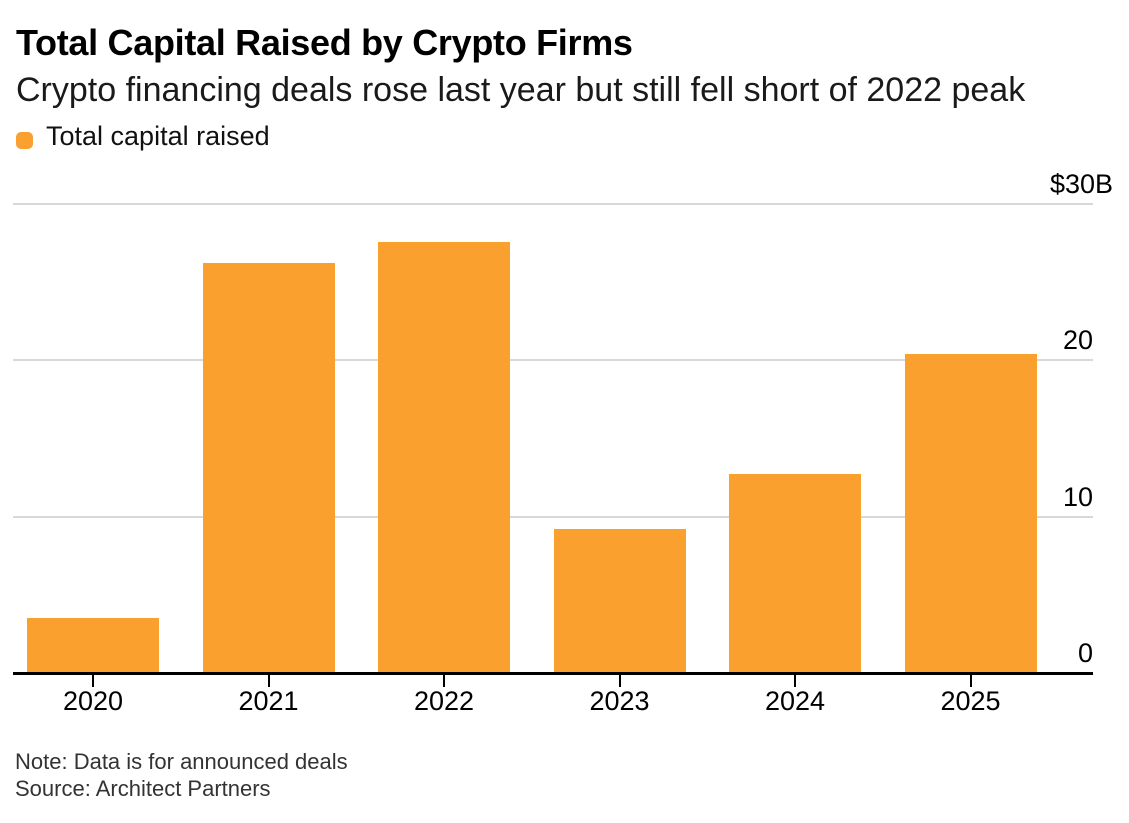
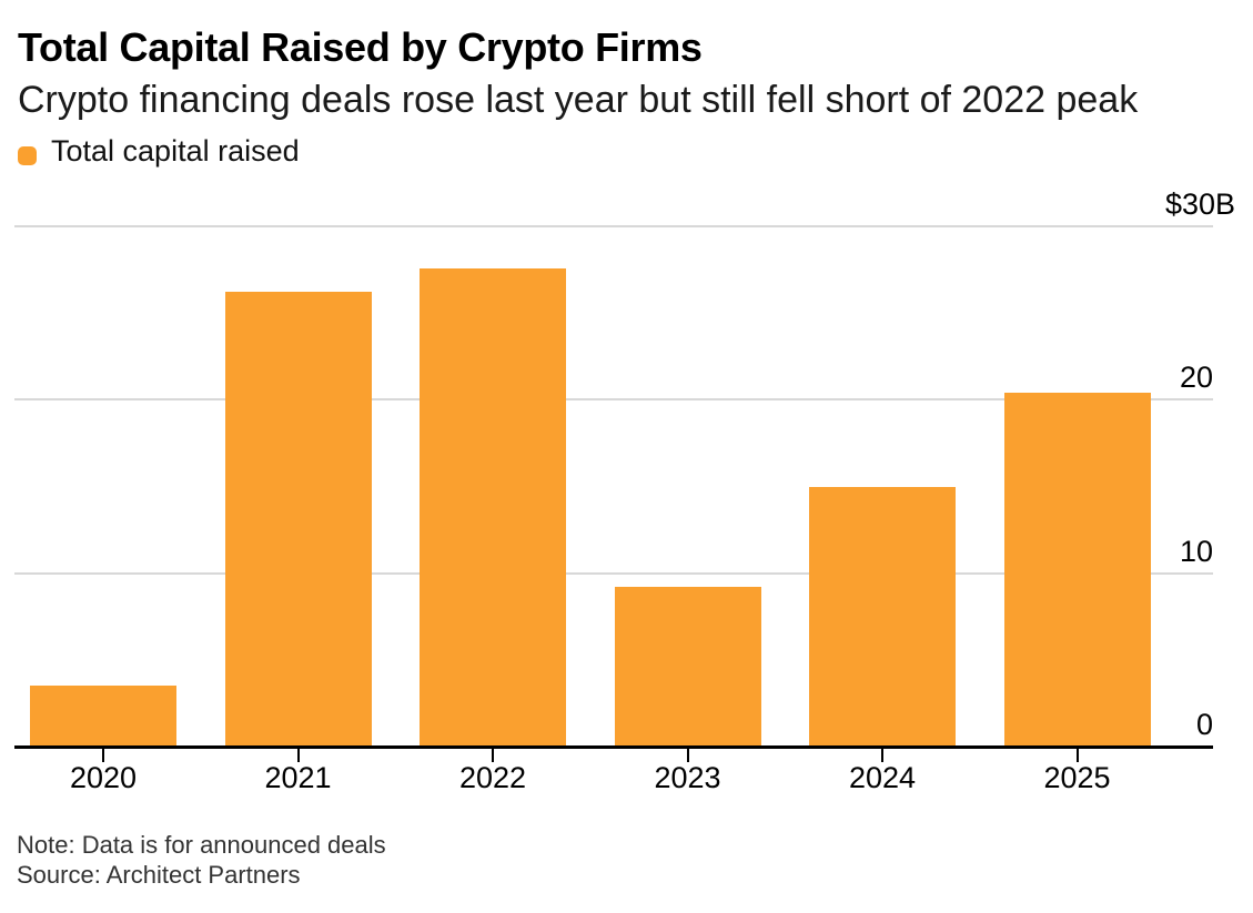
2024: 12.7 -> 15.0
